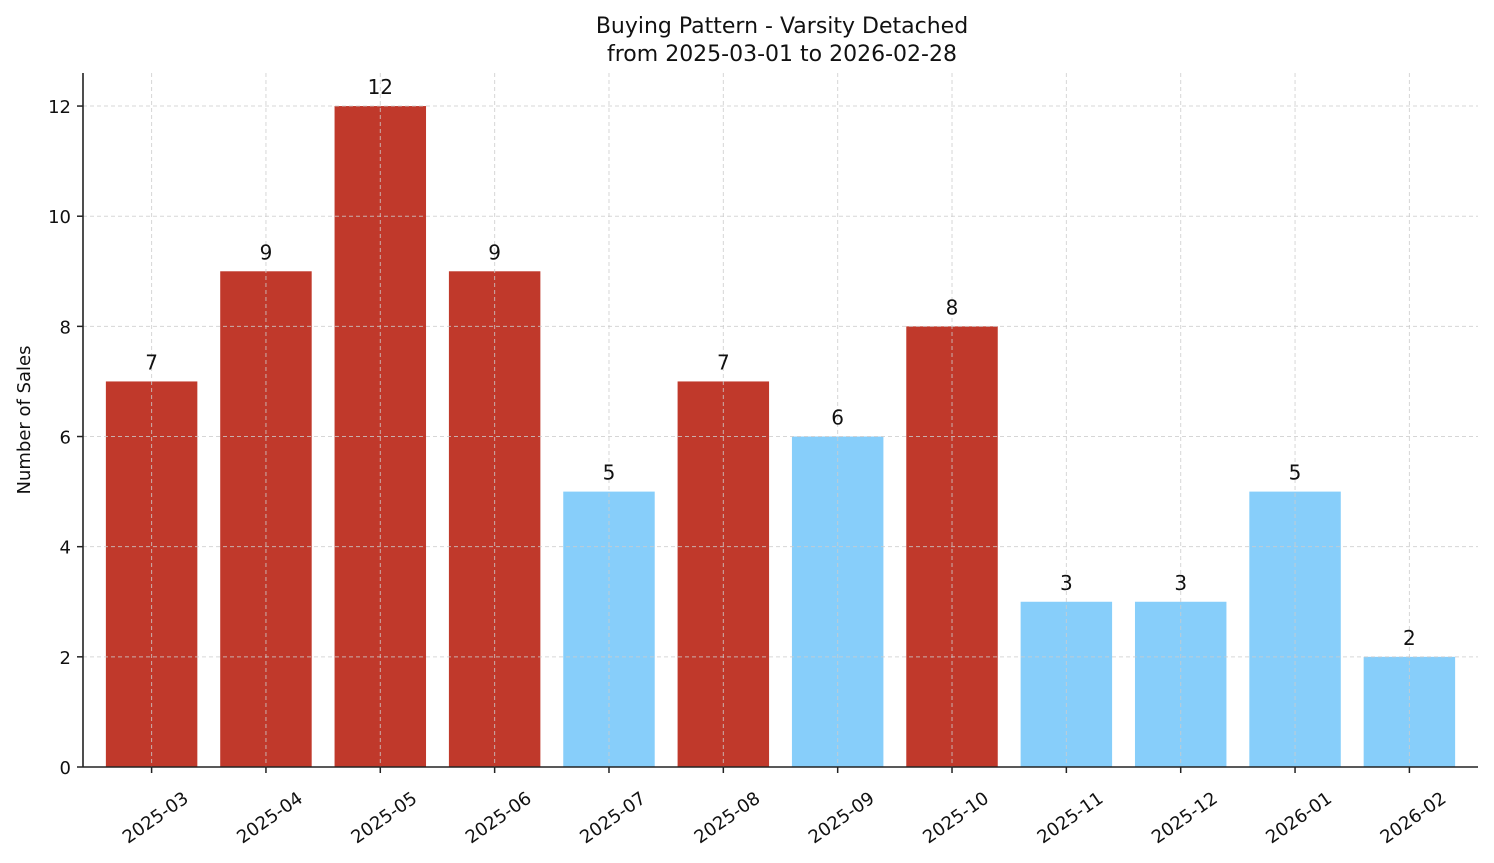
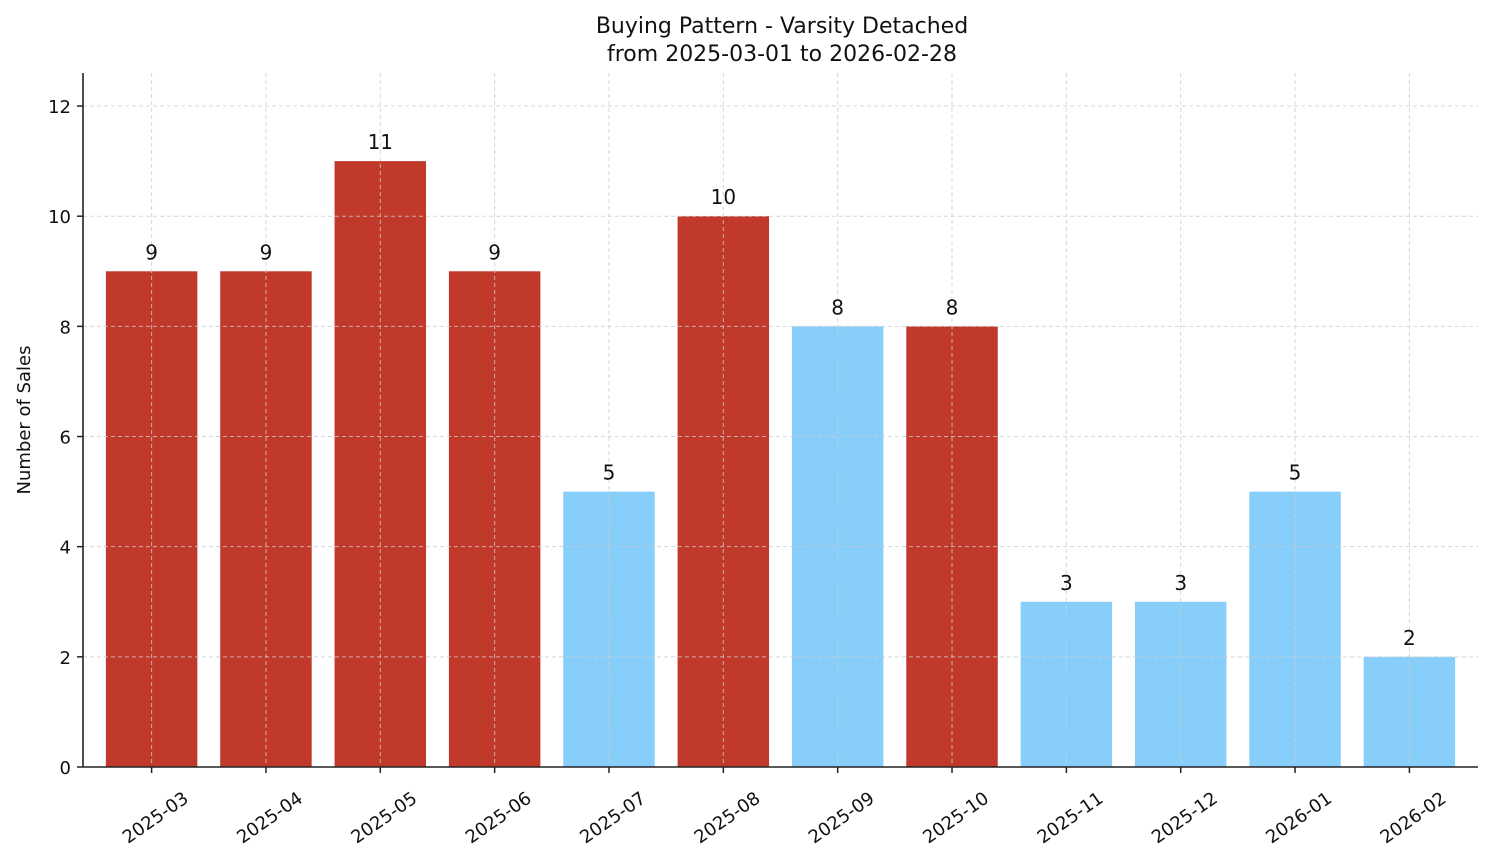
2025-03: 7 -> 9
2025-05: 12 -> 11
2025-08: 7 -> 10
2025-09: 6 -> 8
